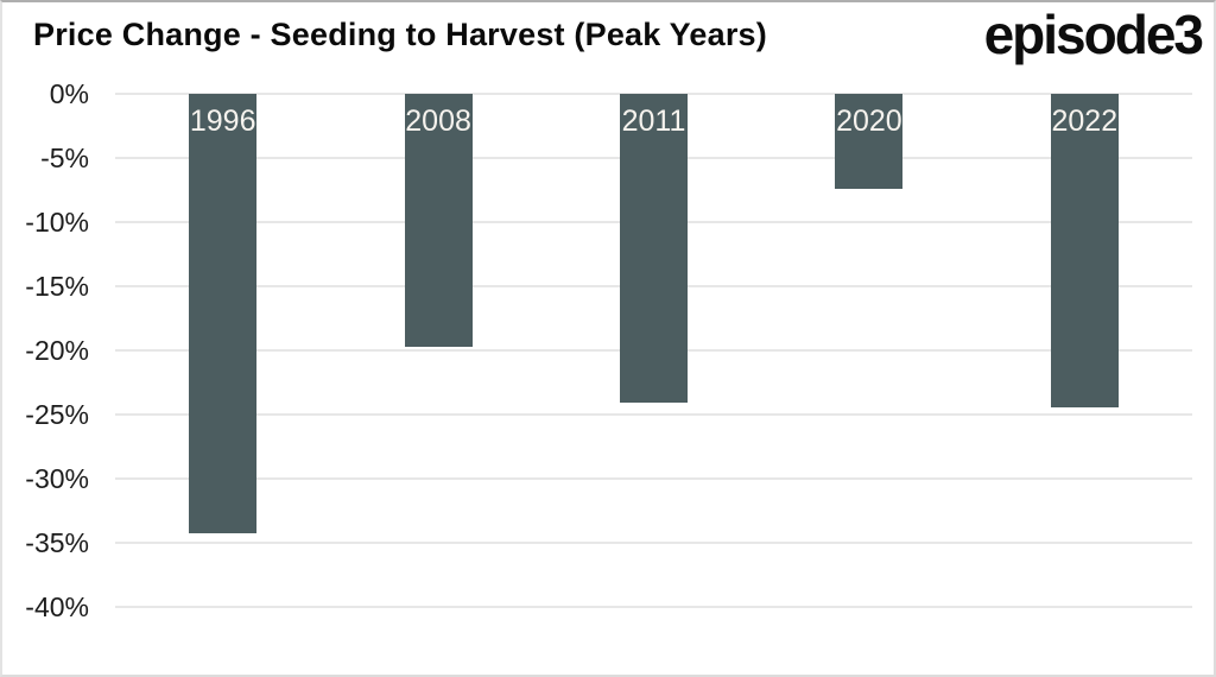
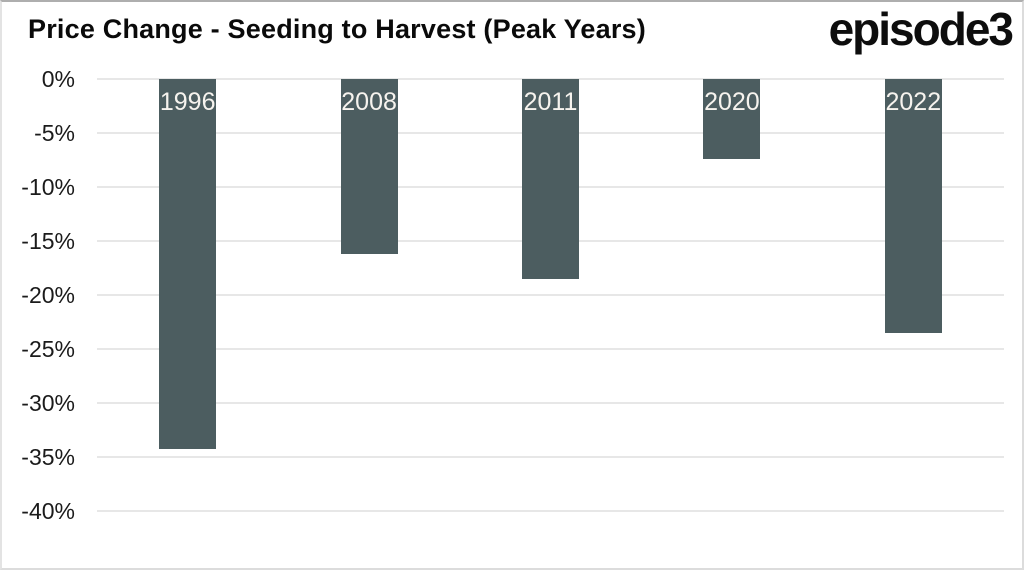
2008: -19.7% -> -16.2%
2011: -24.1% -> -18.5%
2022: -24.4% -> -23.5%
